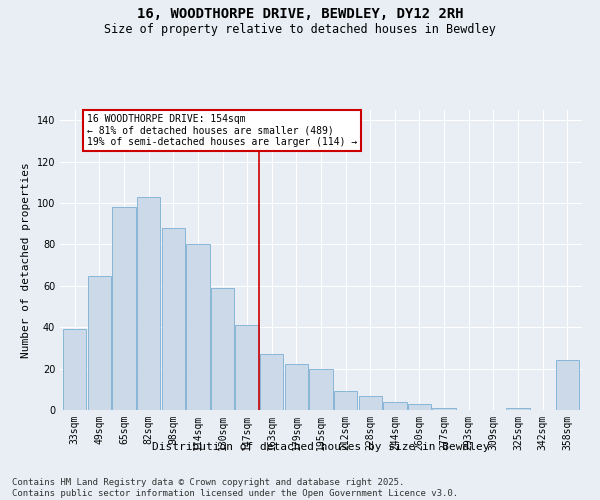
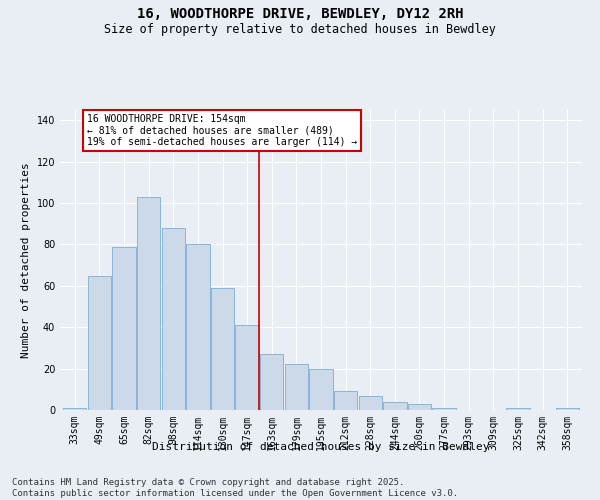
33sqm: 39 -> 1
65sqm: 98 -> 79
358sqm: 24 -> 1
